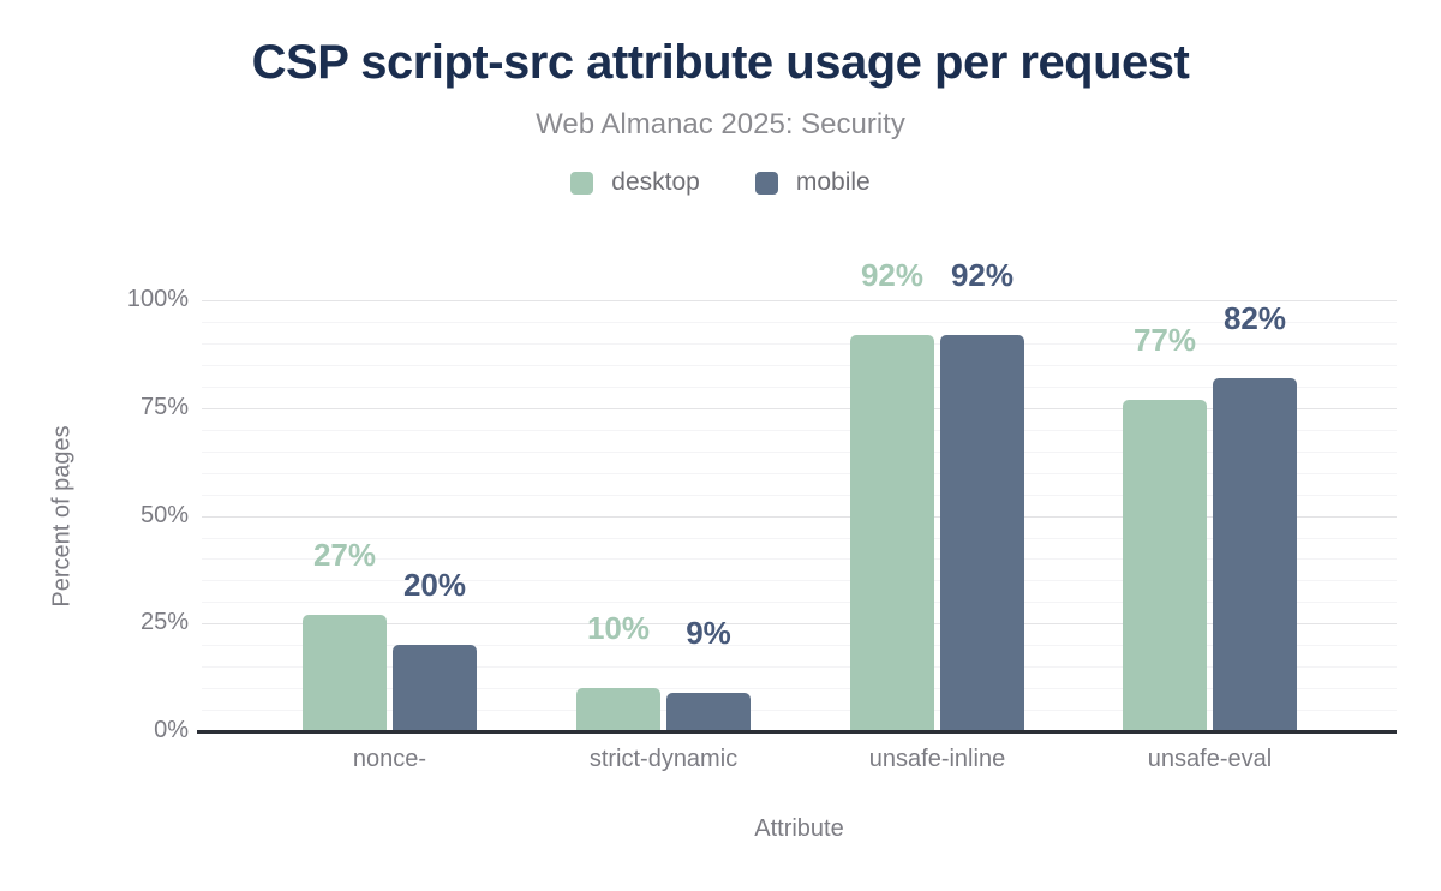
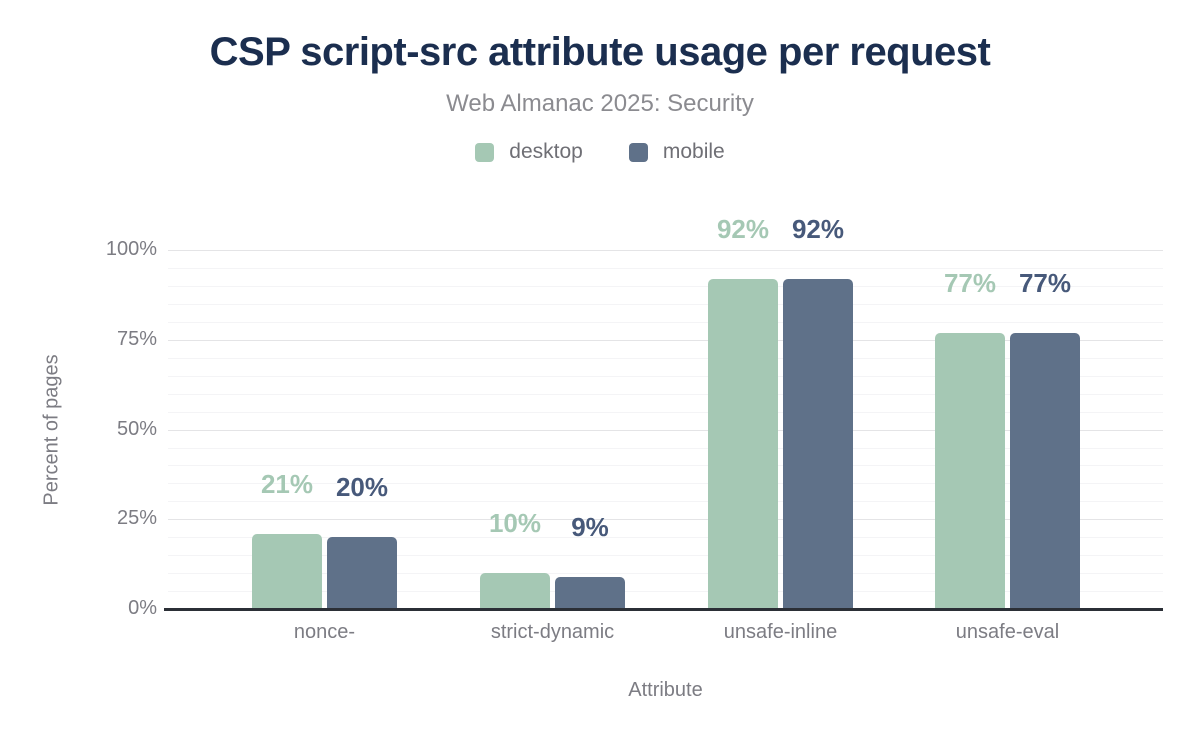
desktop/nonce-: 27% -> 21%
mobile/unsafe-eval: 82% -> 77%
